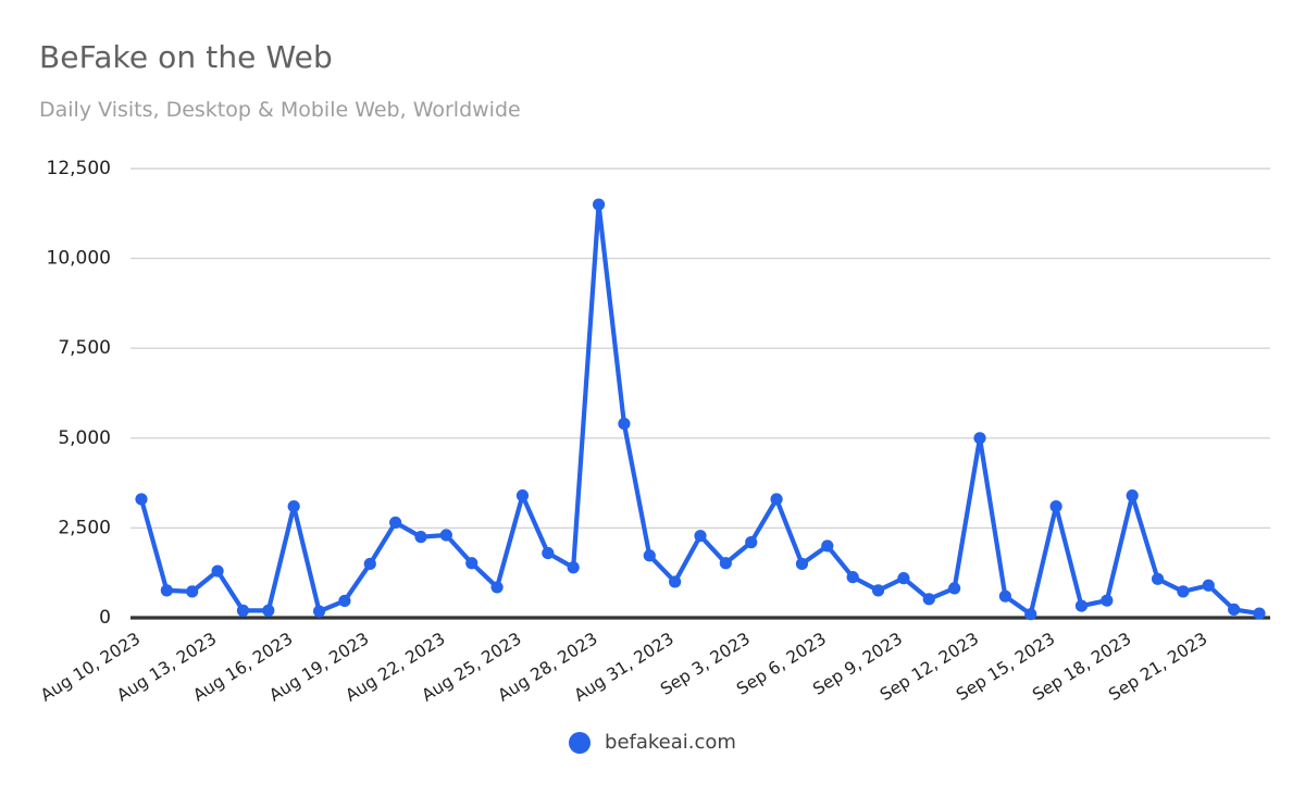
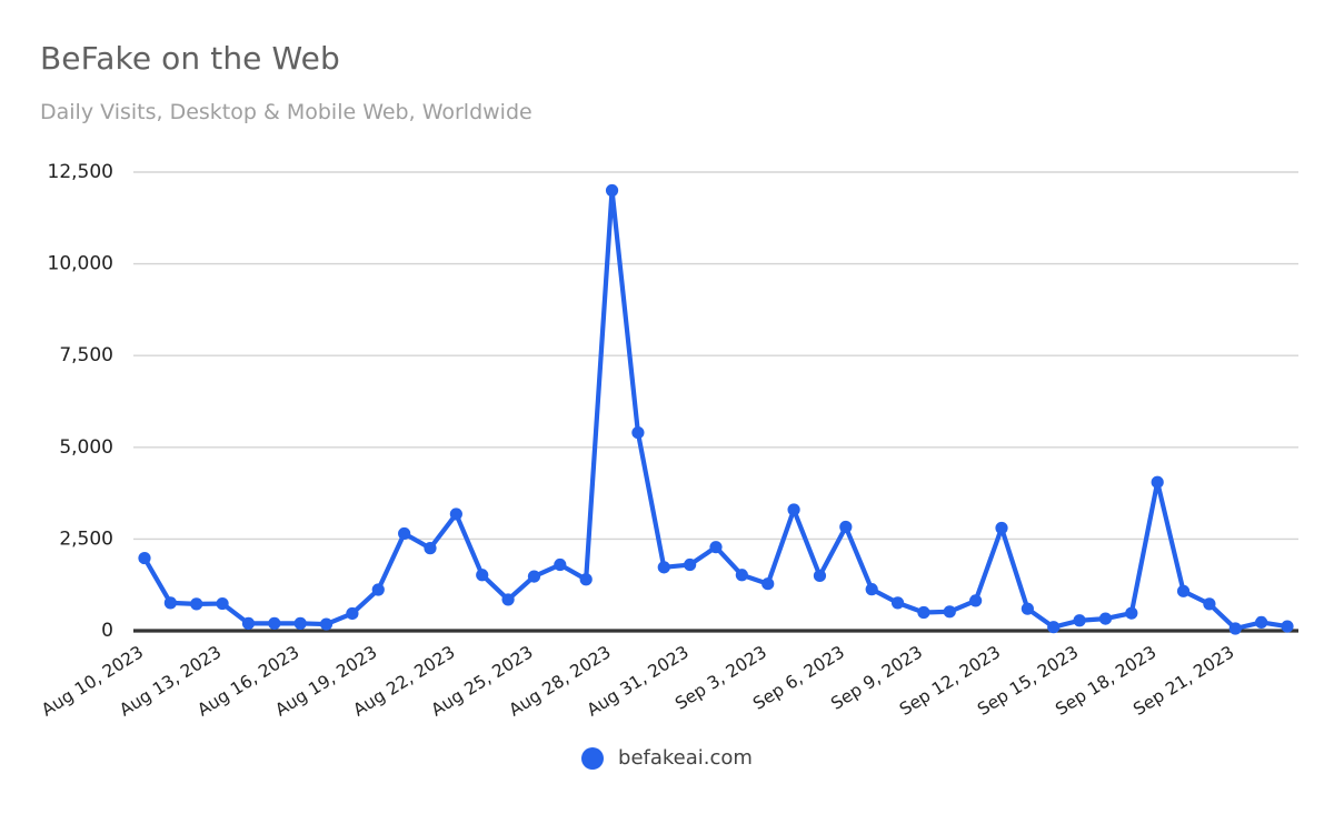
Aug 10, 2023: 3300 -> 2000
Aug 13, 2023: 1300 -> 700
Aug 16, 2023: 3100 -> 200
Aug 19, 2023: 1500 -> 1100
Aug 22, 2023: 2300 -> 3200
Aug 25, 2023: 3400 -> 1500
Aug 28, 2023: 11500 -> 12000
Aug 31, 2023: 1000 -> 1800
Sep 3, 2023: 2100 -> 1300
Sep 6, 2023: 2000 -> 2800
Sep 9, 2023: 1100 -> 500
Sep 12, 2023: 5000 -> 2800
Sep 15, 2023: 3100 -> 300
Sep 18, 2023: 3400 -> 4000
Sep 21, 2023: 900 -> 100
